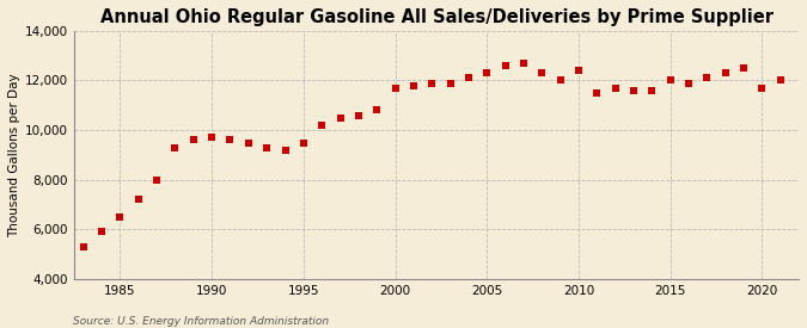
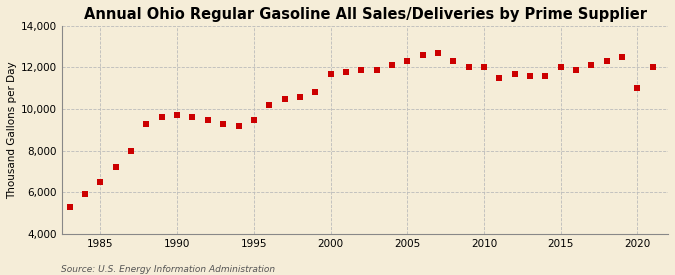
2010: 12,400 -> 12,000
2020: 11,700 -> 11,000
